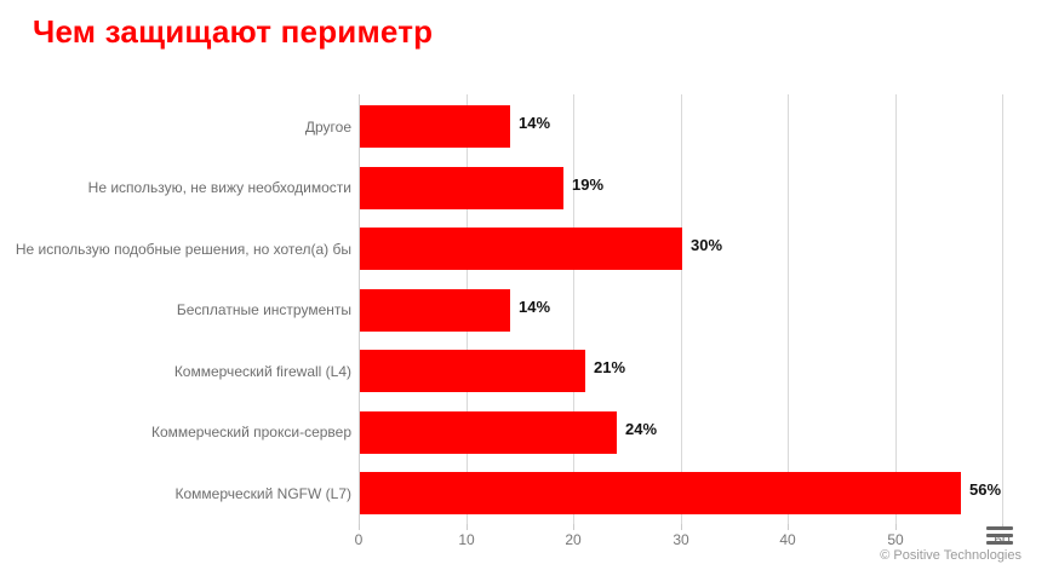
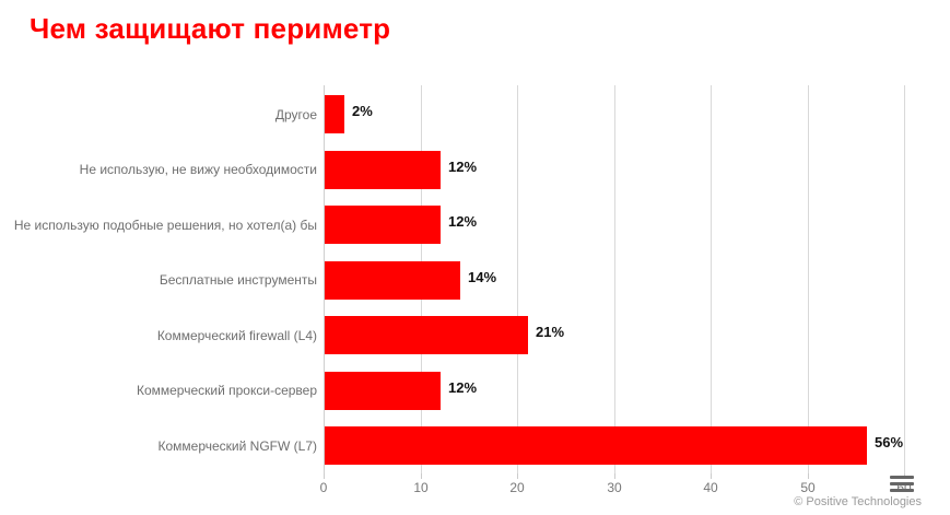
Другое: 14% -> 2%
Не использую, не вижу необходимости: 19% -> 12%
Не использую подобные решения, но хотел(а) бы: 30% -> 12%
Коммерческий прокси-сервер: 24% -> 12%
